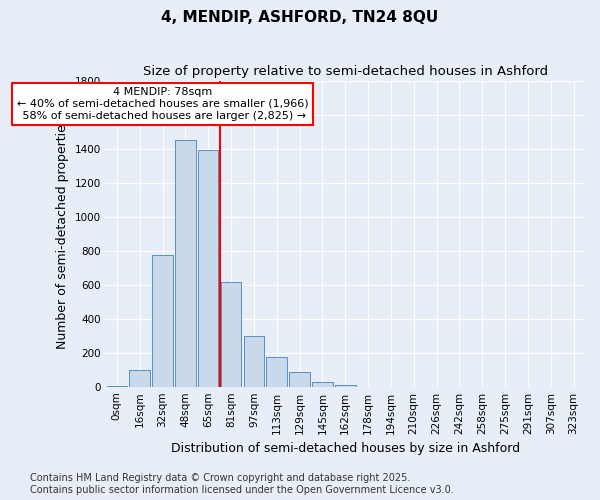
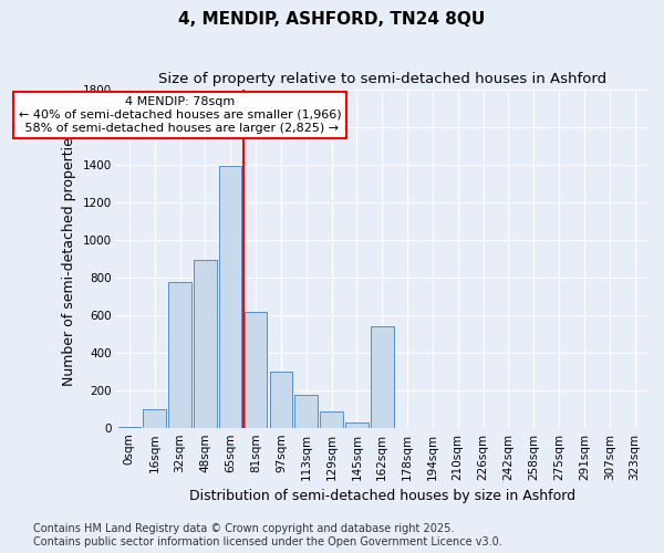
48sqm: 1450 -> 890
162sqm: 10 -> 540
